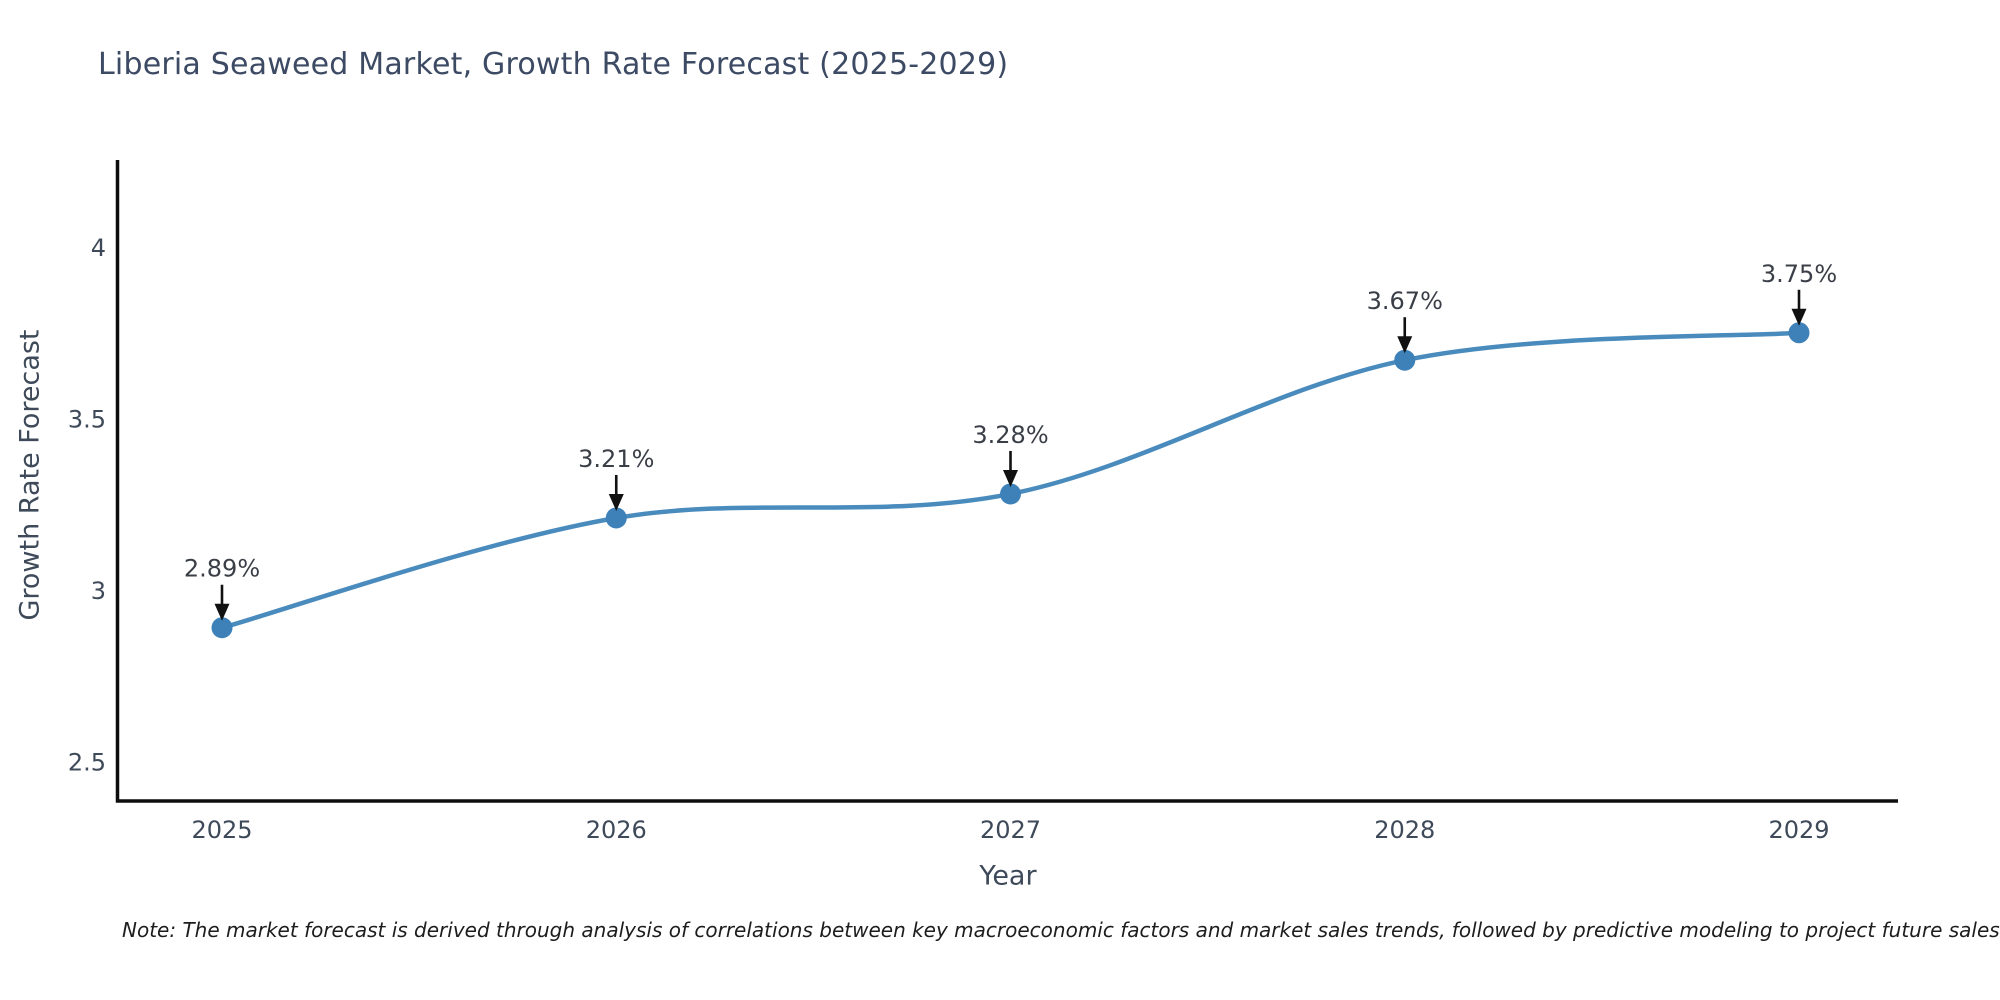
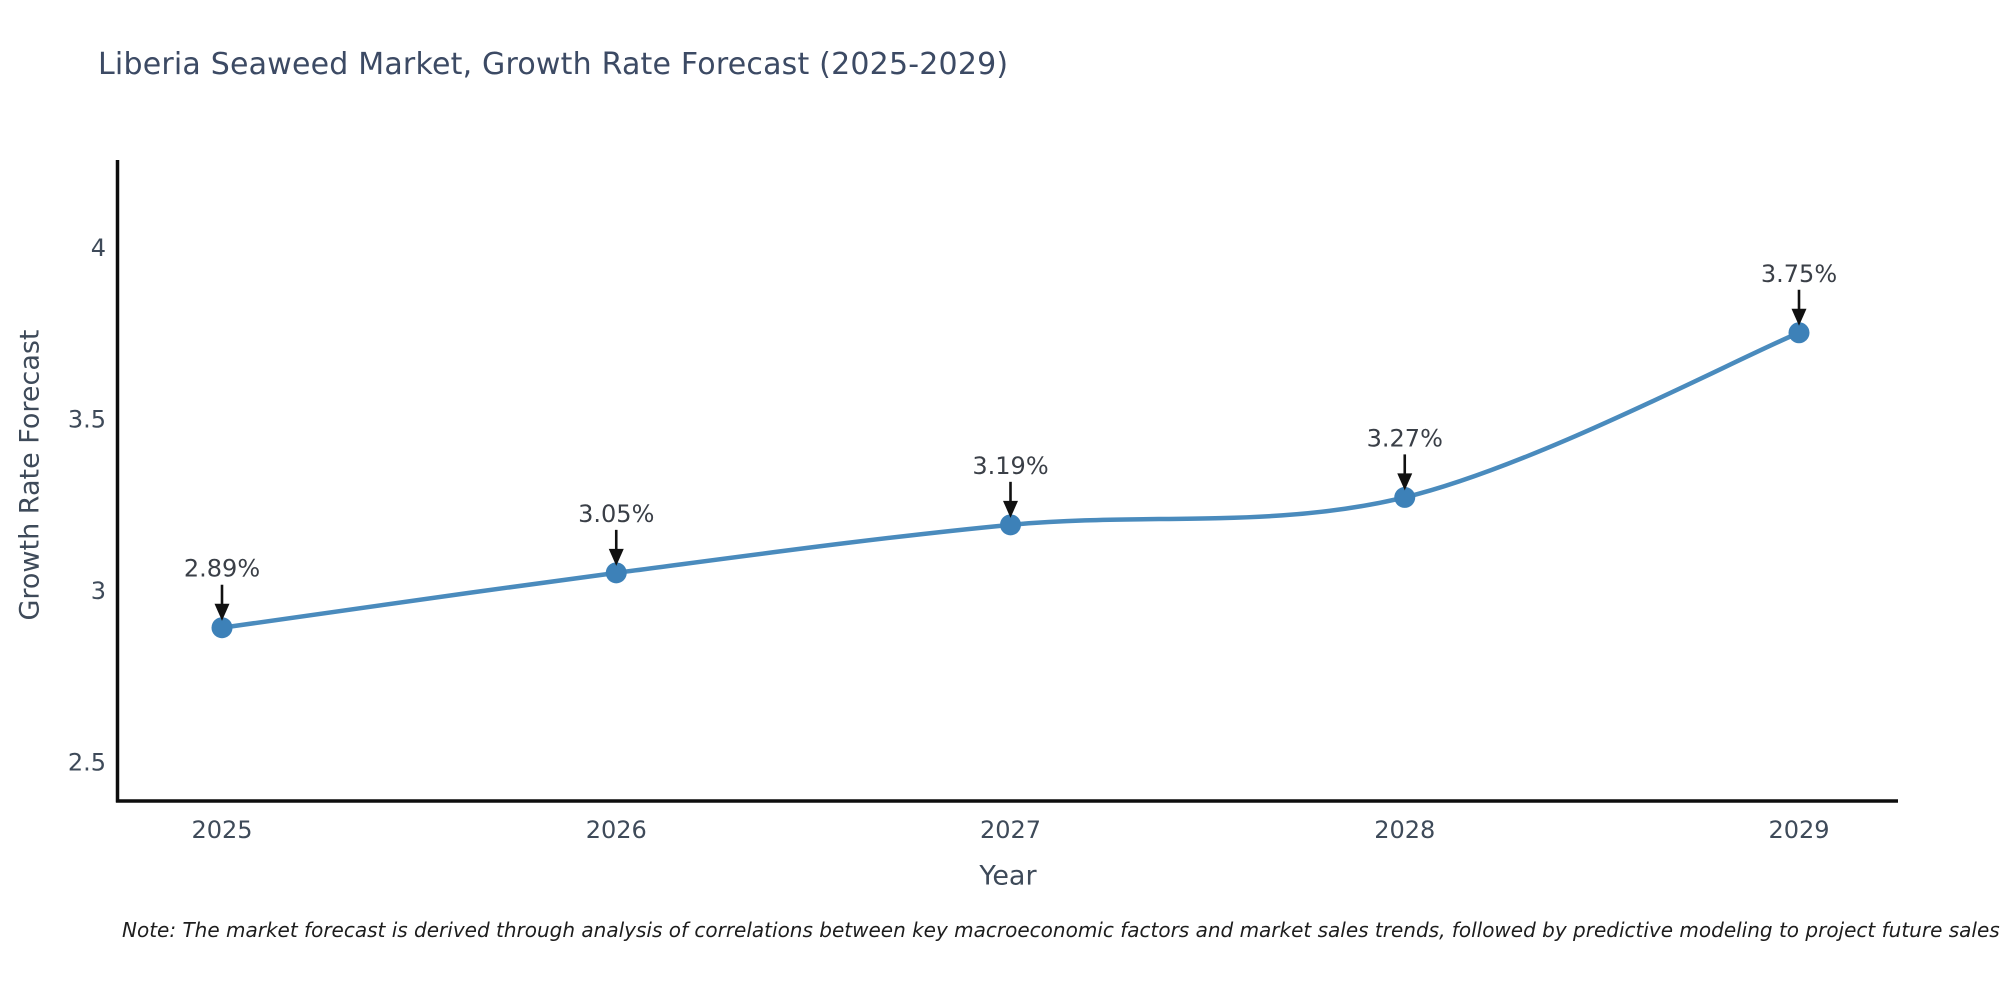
2026: 3.21% -> 3.05%
2027: 3.28% -> 3.19%
2028: 3.67% -> 3.27%
